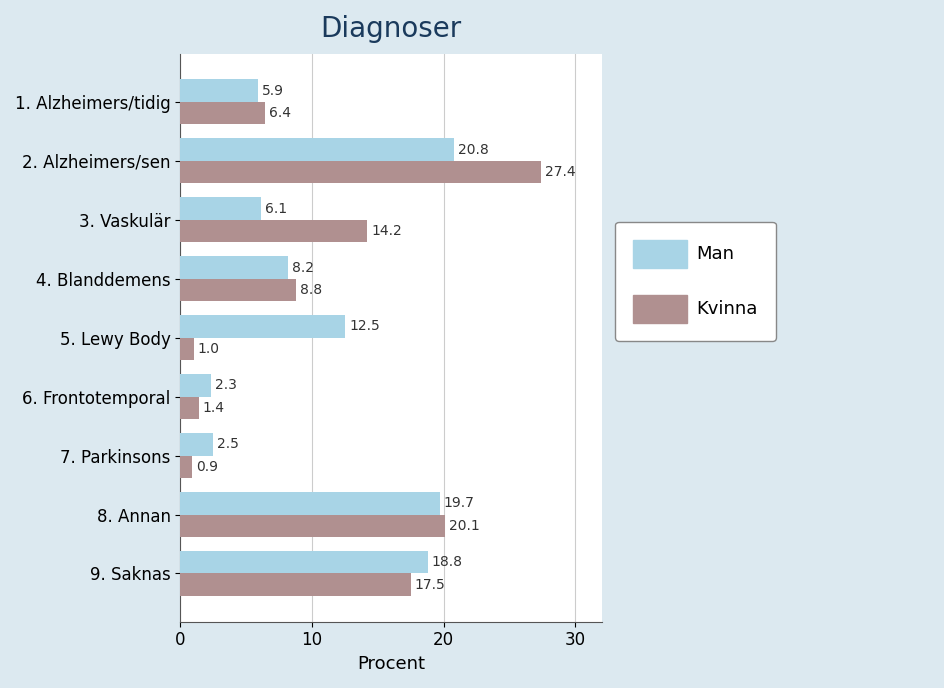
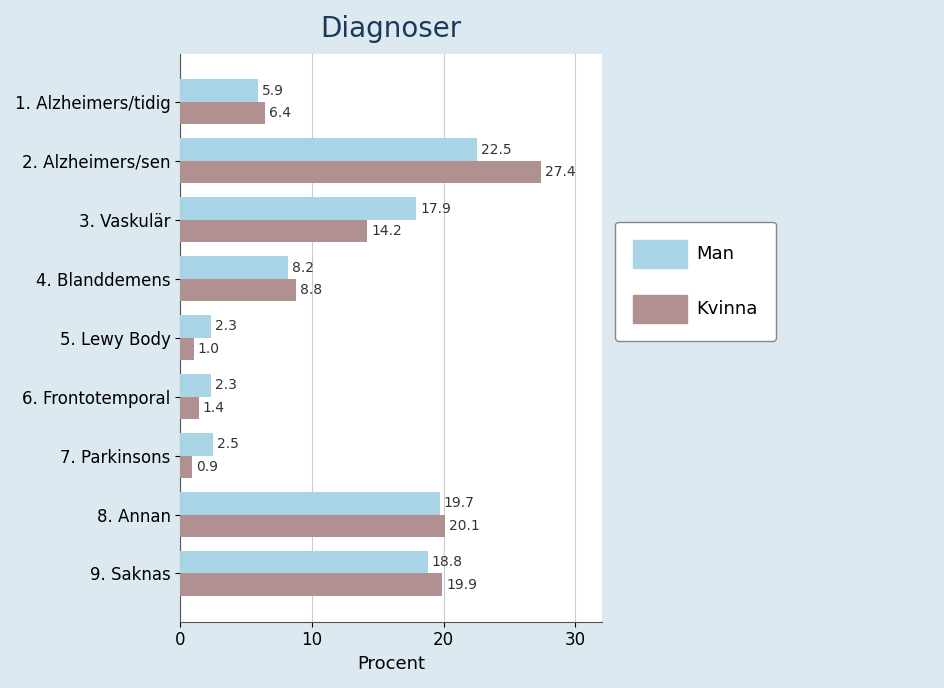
Man/2. Alzheimers/sen: 20.8 -> 22.5
Man/3. Vaskulär: 6.1 -> 17.9
Man/5. Lewy Body: 12.5 -> 2.3
Kvinna/9. Saknas: 17.5 -> 19.9
